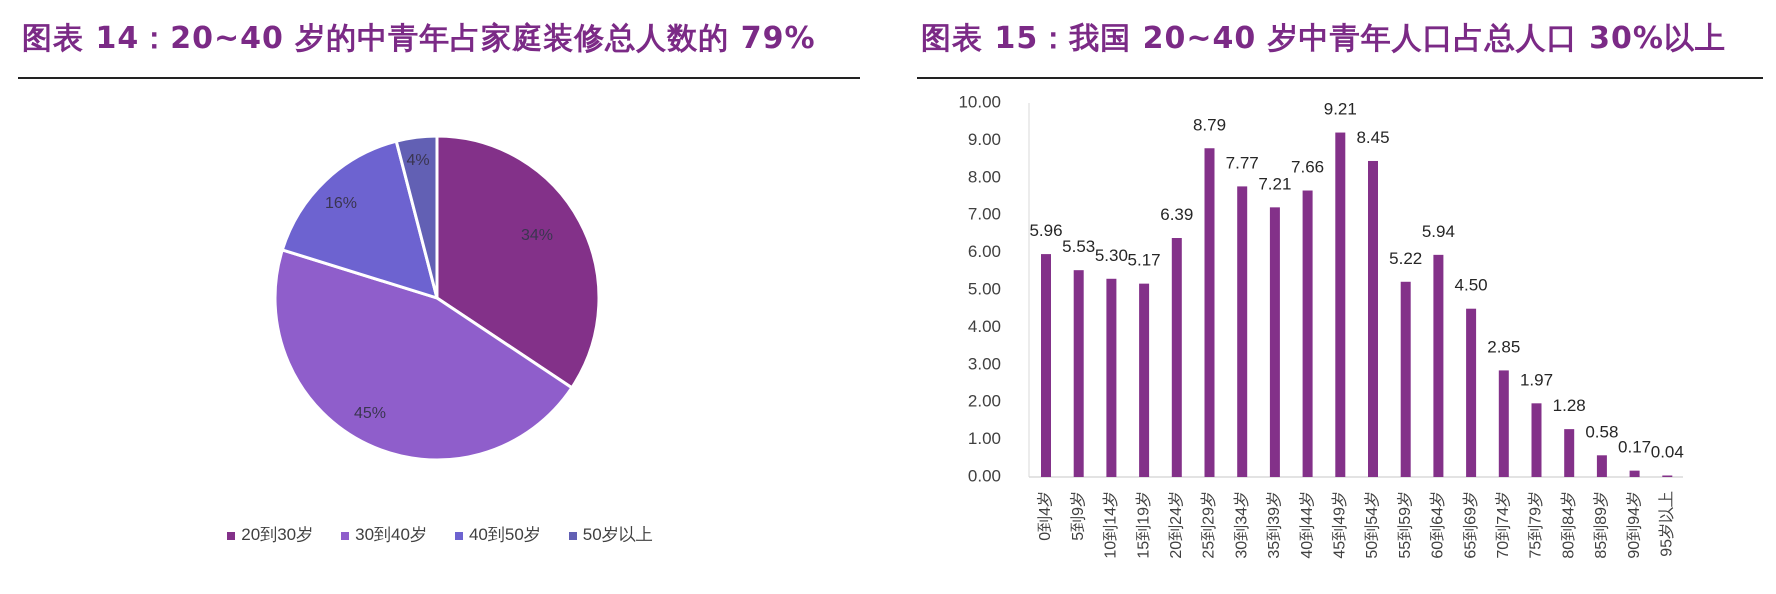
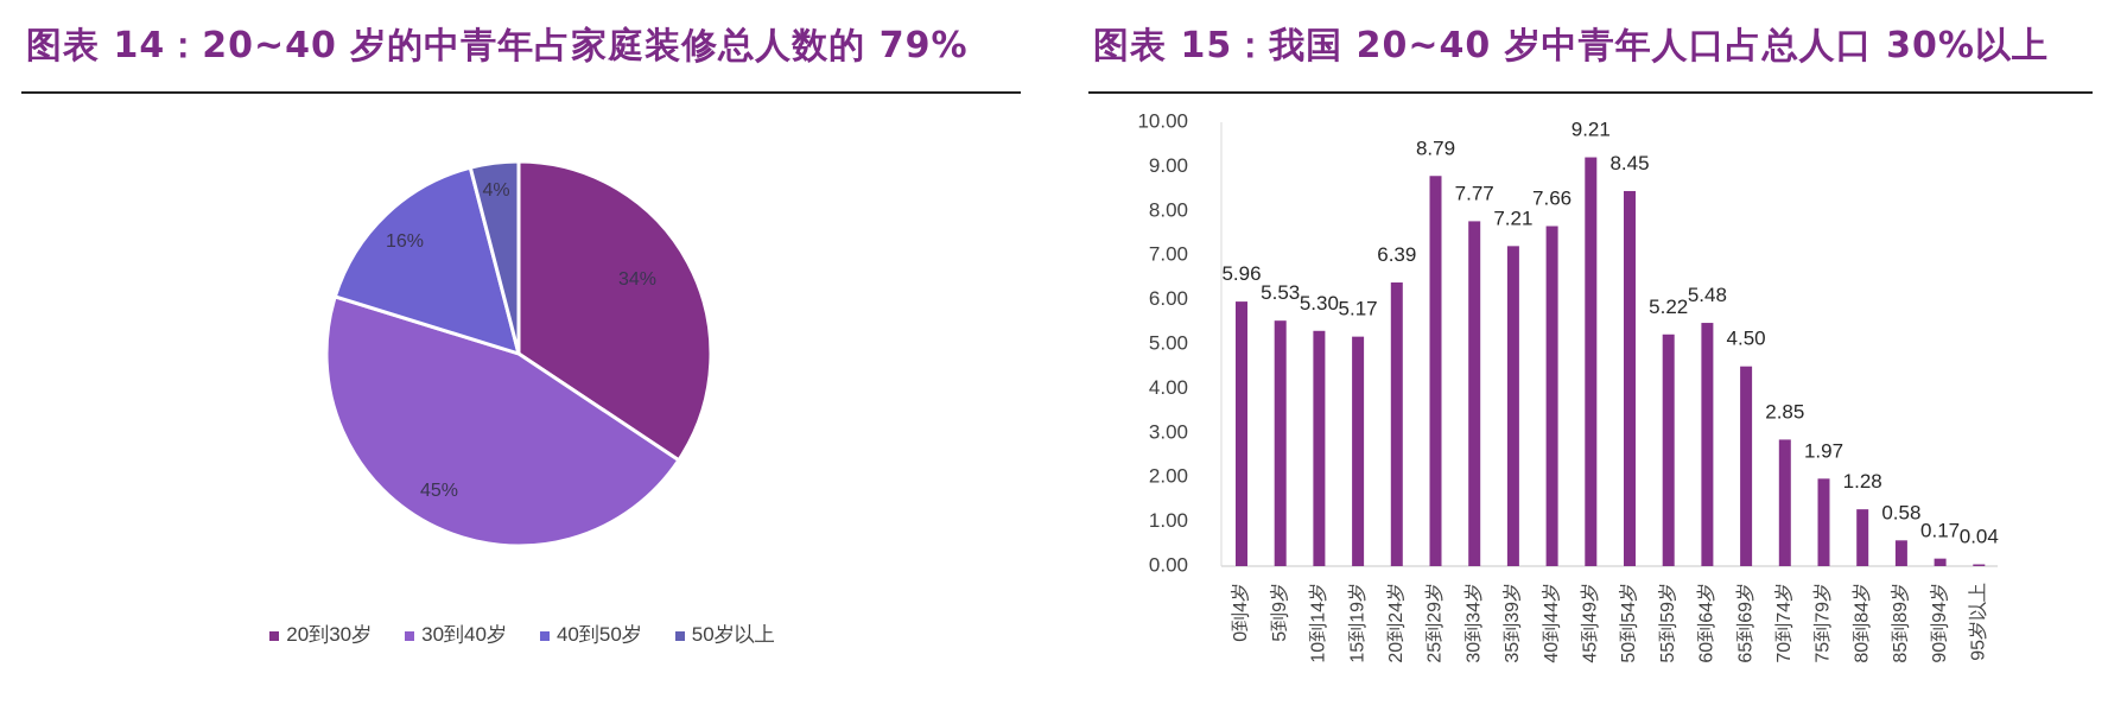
图表 15：我国 20~40 岁中青年人口占总人口 30%以上/60到64岁: 5.94 -> 5.48
